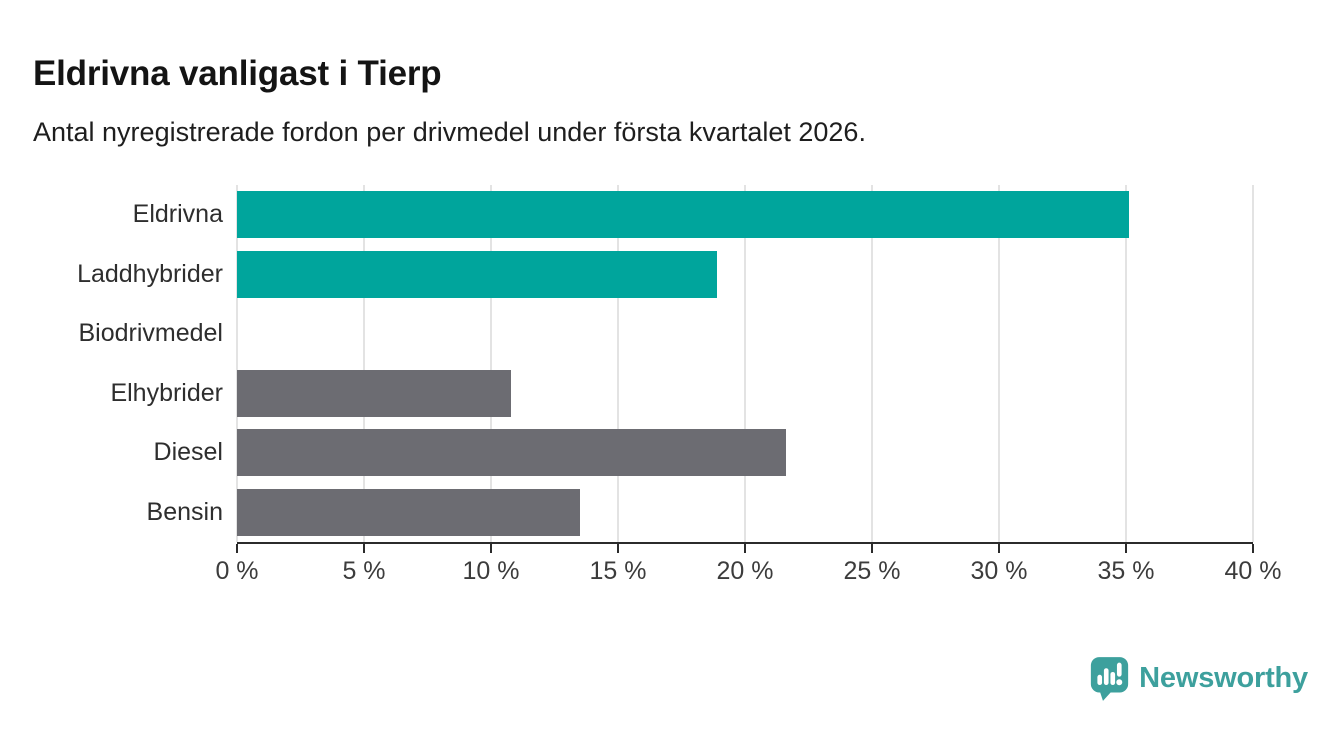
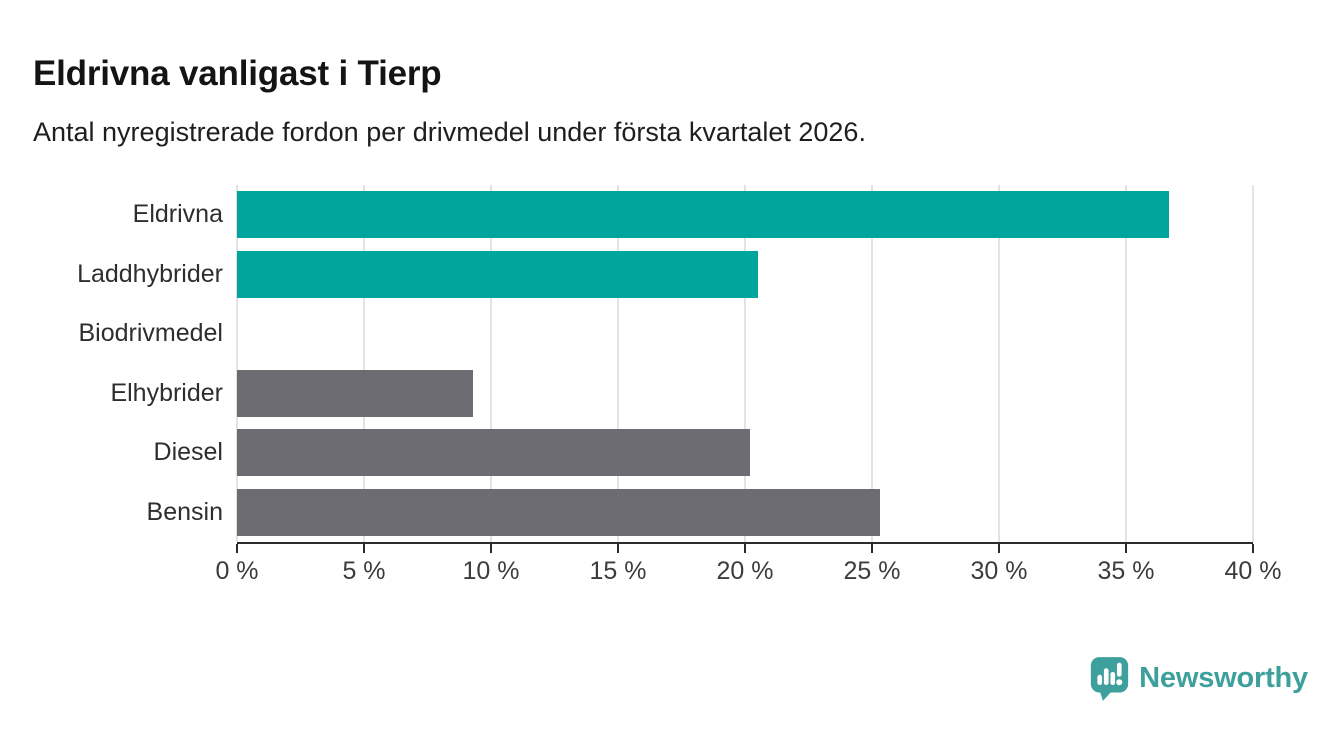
Eldrivna: 35.1% -> 36.7%
Laddhybrider: 18.9% -> 20.5%
Elhybrider: 10.8% -> 9.3%
Diesel: 21.6% -> 20.2%
Bensin: 13.5% -> 25.3%
